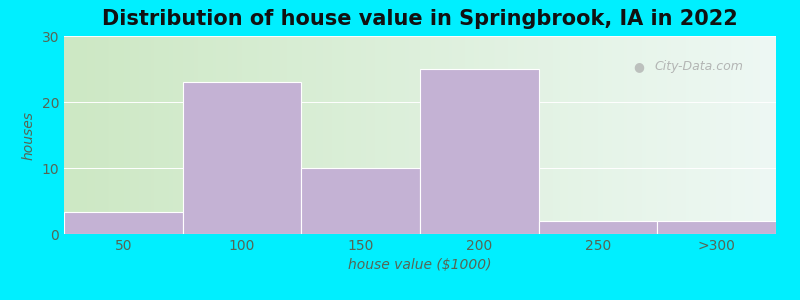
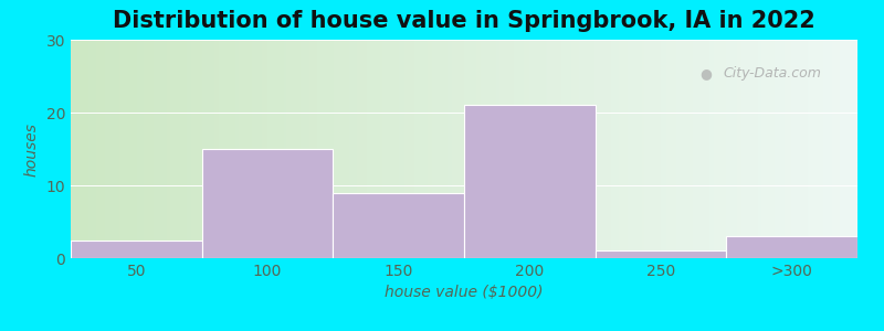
50: 3.4 -> 2.5
100: 23.0 -> 15.0
150: 10.0 -> 9.0
200: 25.0 -> 21.0
250: 2.0 -> 1.0
>300: 2.0 -> 3.0
